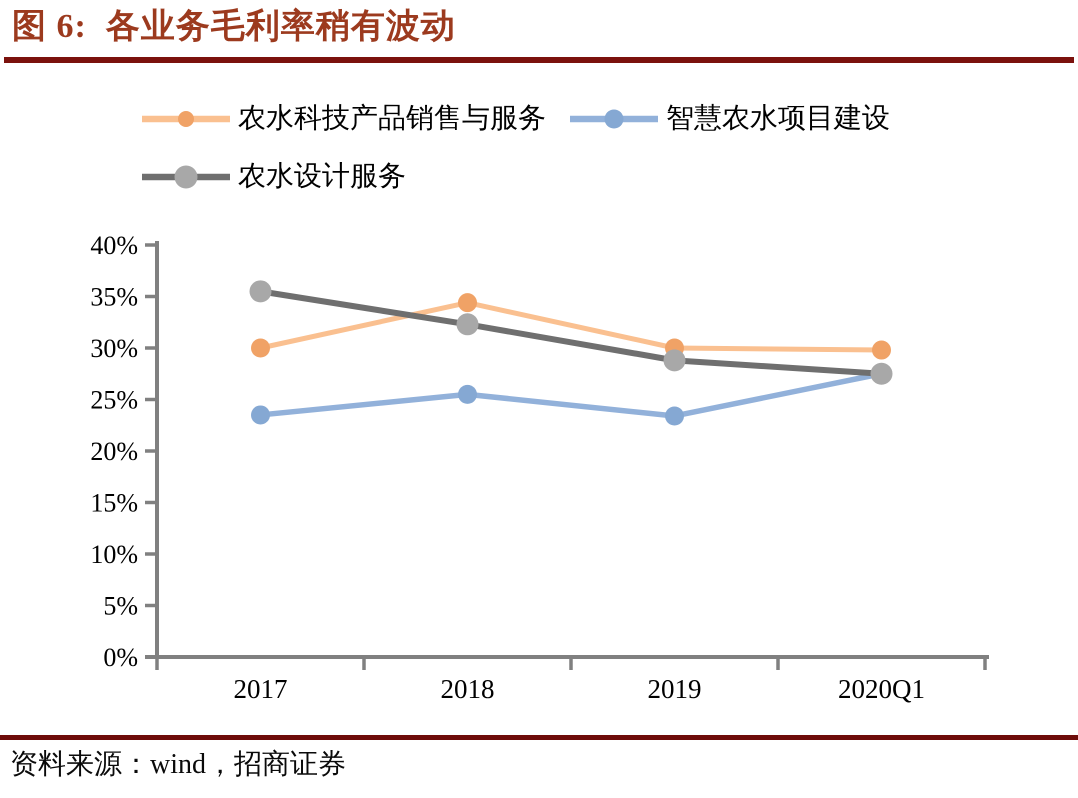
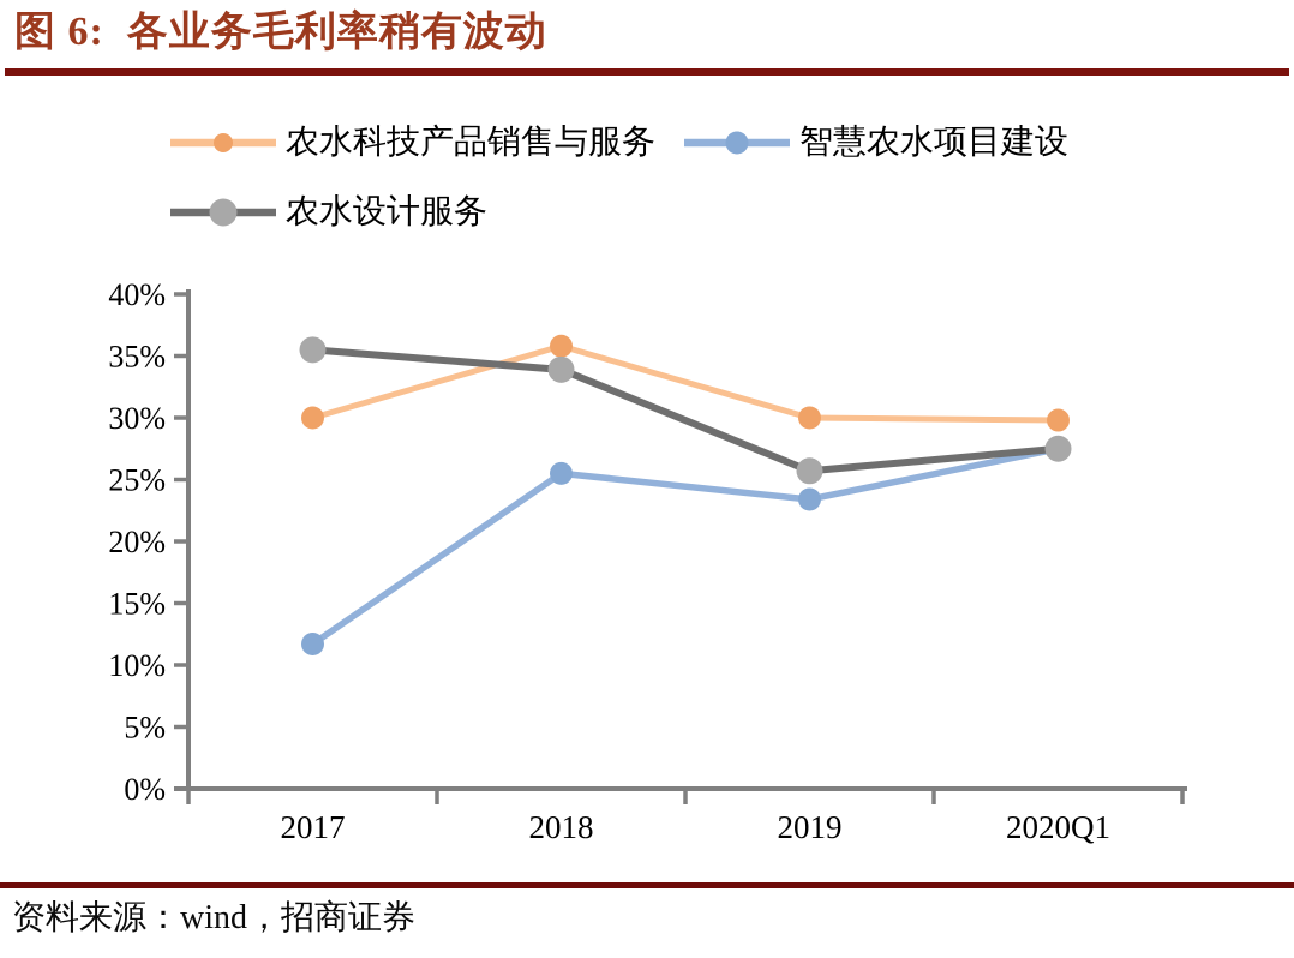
智慧农水项目建设/2017: 23.5% -> 11.7%
农水科技产品销售与服务/2018: 34.4% -> 35.8%
农水设计服务/2018: 32.3% -> 33.9%
农水设计服务/2019: 28.8% -> 25.7%
